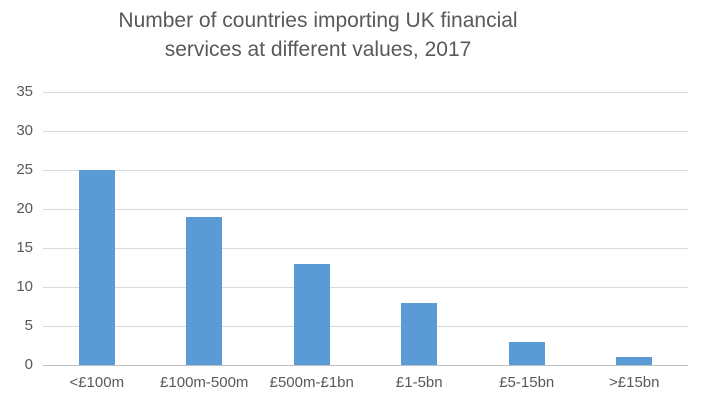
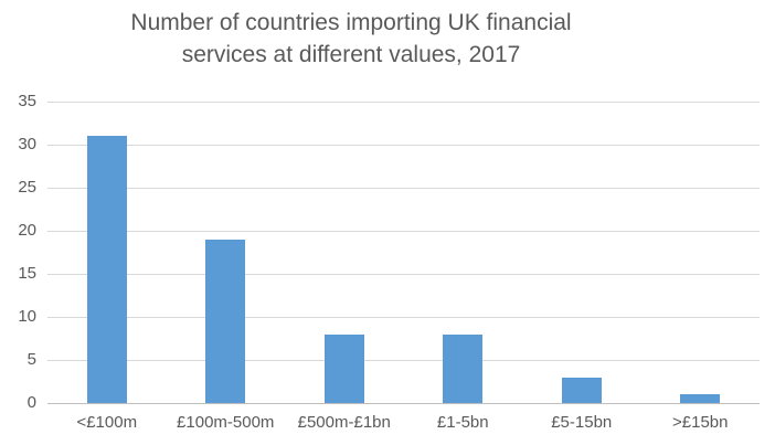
<£100m: 25 -> 31
£500m-£1bn: 13 -> 8
